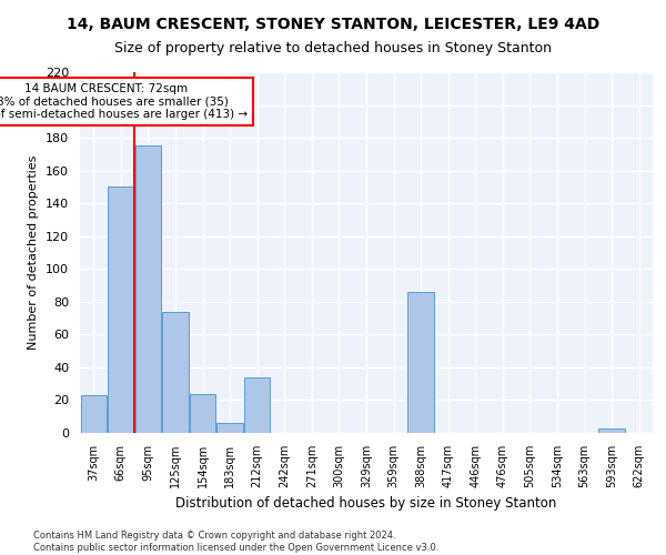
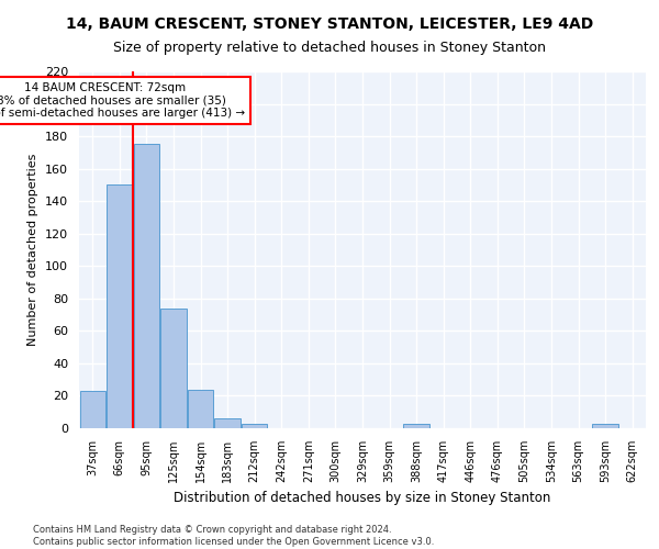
212sqm: 34 -> 3
388sqm: 86 -> 3
